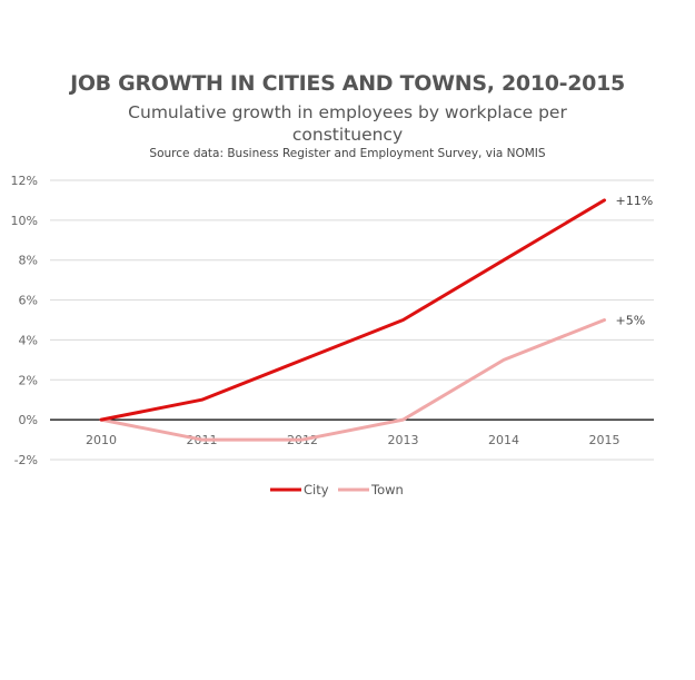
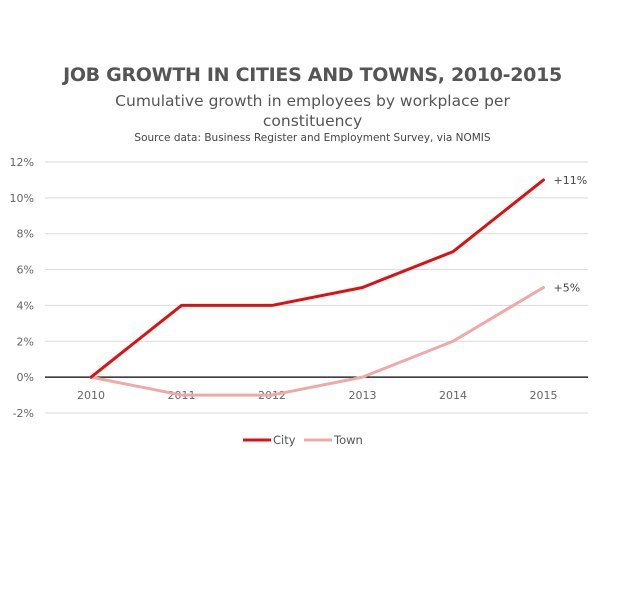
City/2011: 1% -> 4%
City/2012: 3% -> 4%
City/2014: 8% -> 7%
Town/2014: 3% -> 2%
